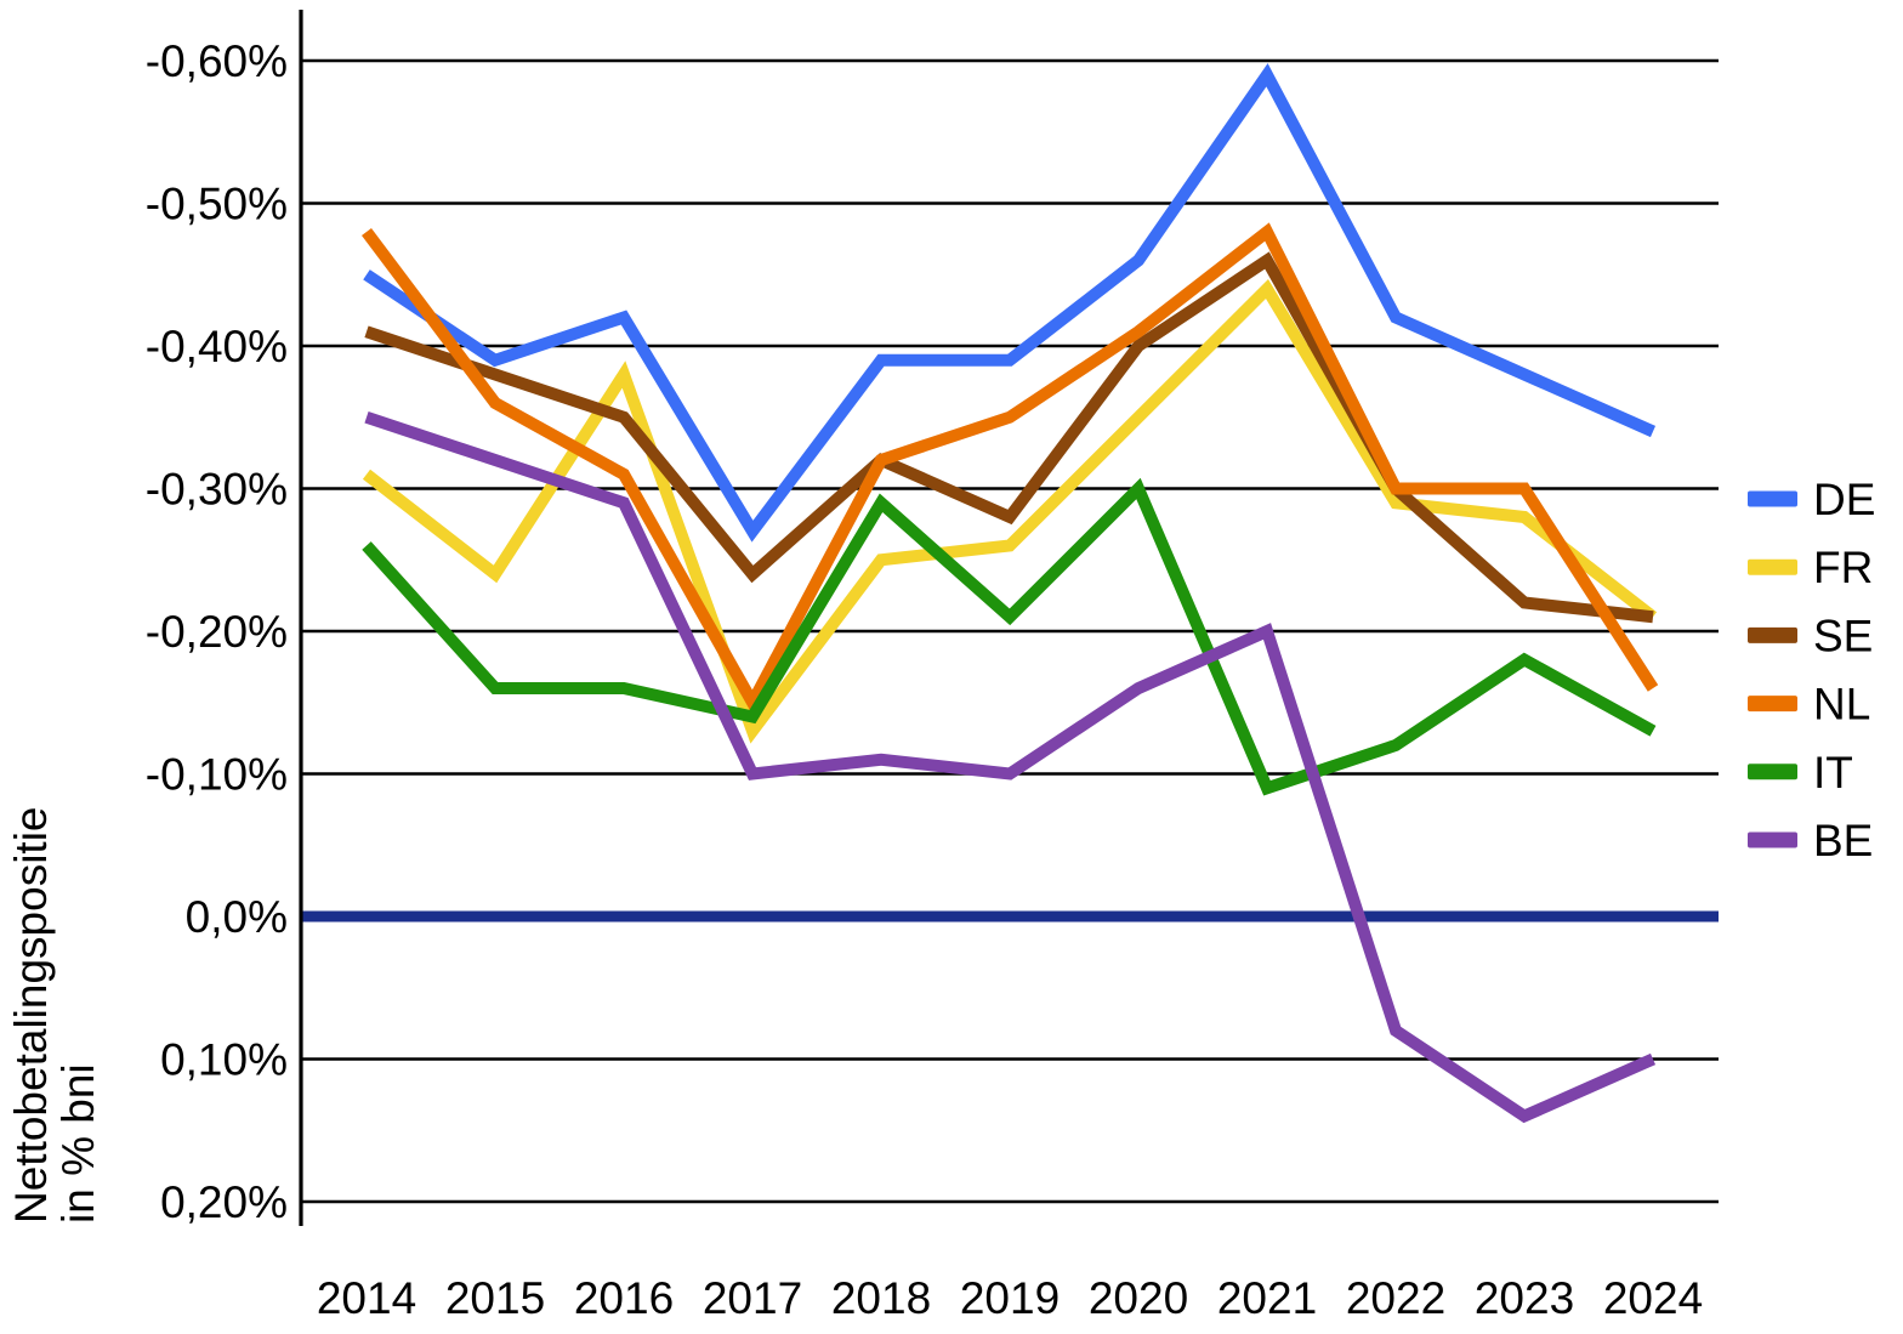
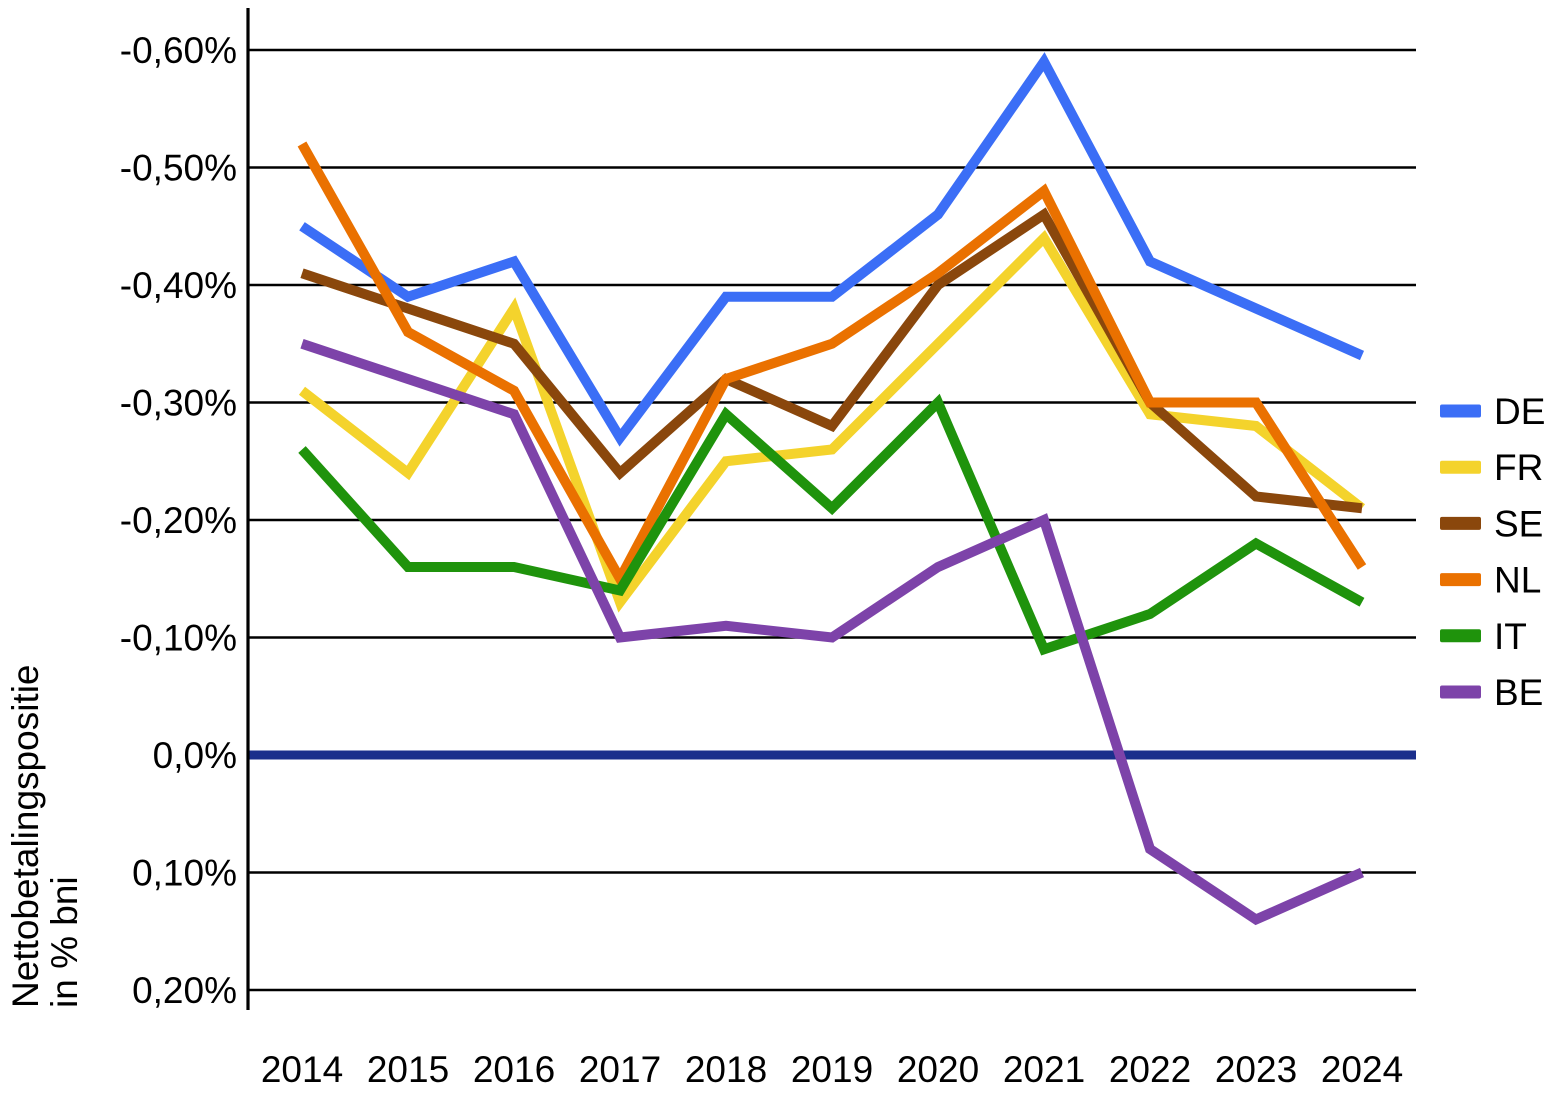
NL/2014: -0,48% -> -0,52%
